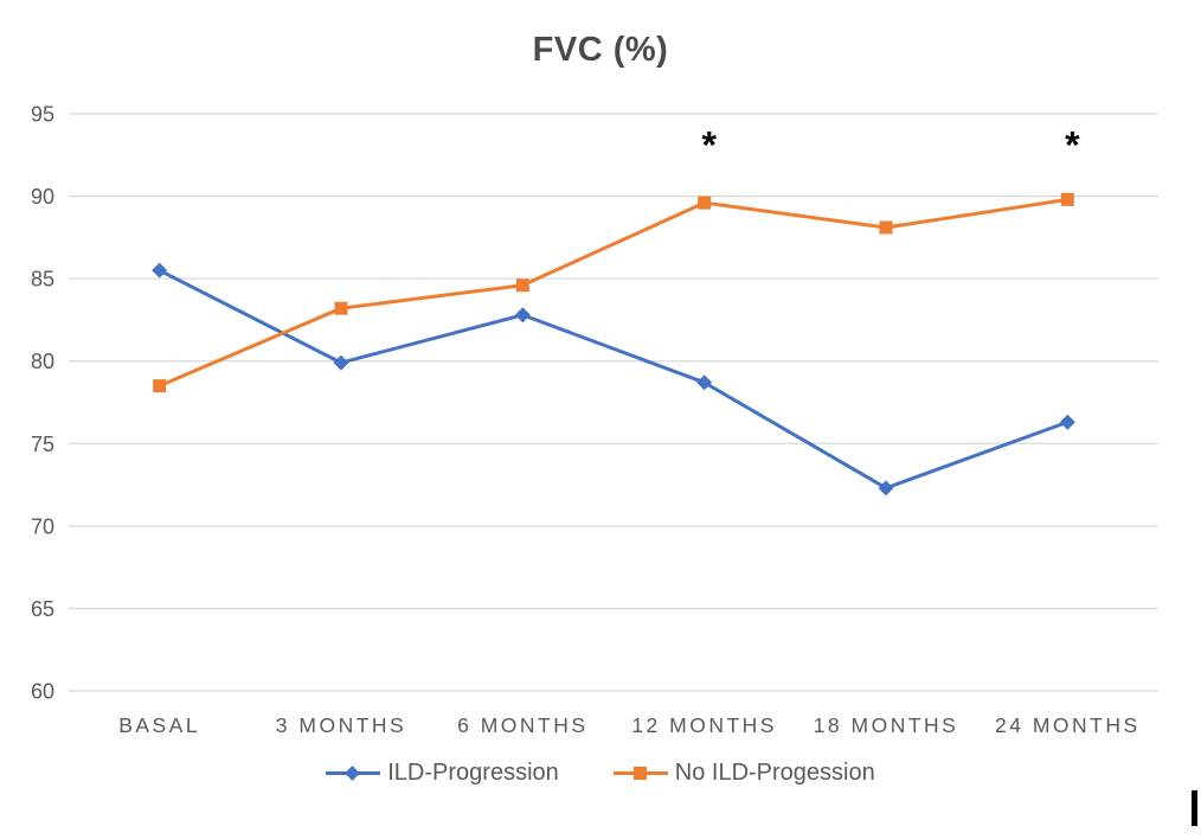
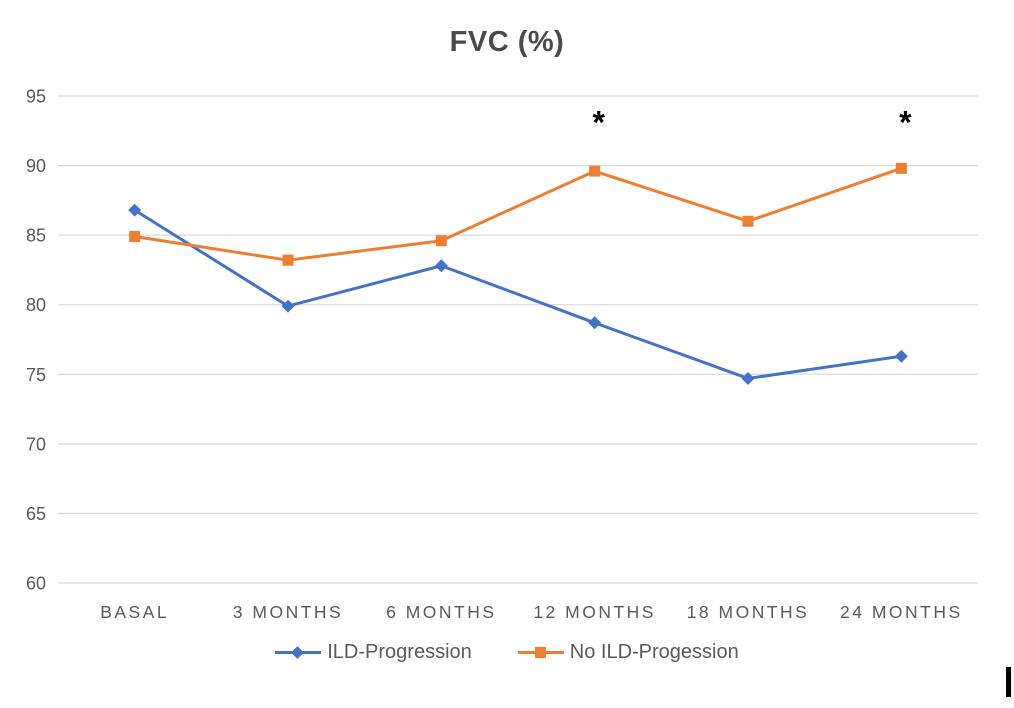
ILD-Progression/BASAL: 85.5 -> 86.8
No ILD-Progession/BASAL: 78.5 -> 84.9
ILD-Progression/18 MONTHS: 72.3 -> 74.7
No ILD-Progession/18 MONTHS: 88.1 -> 86.0
